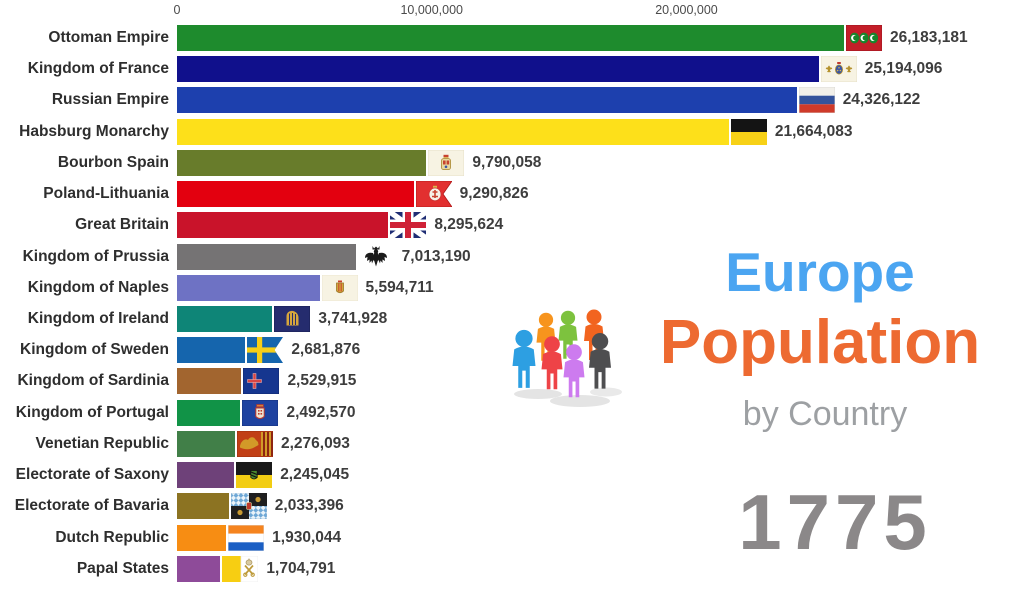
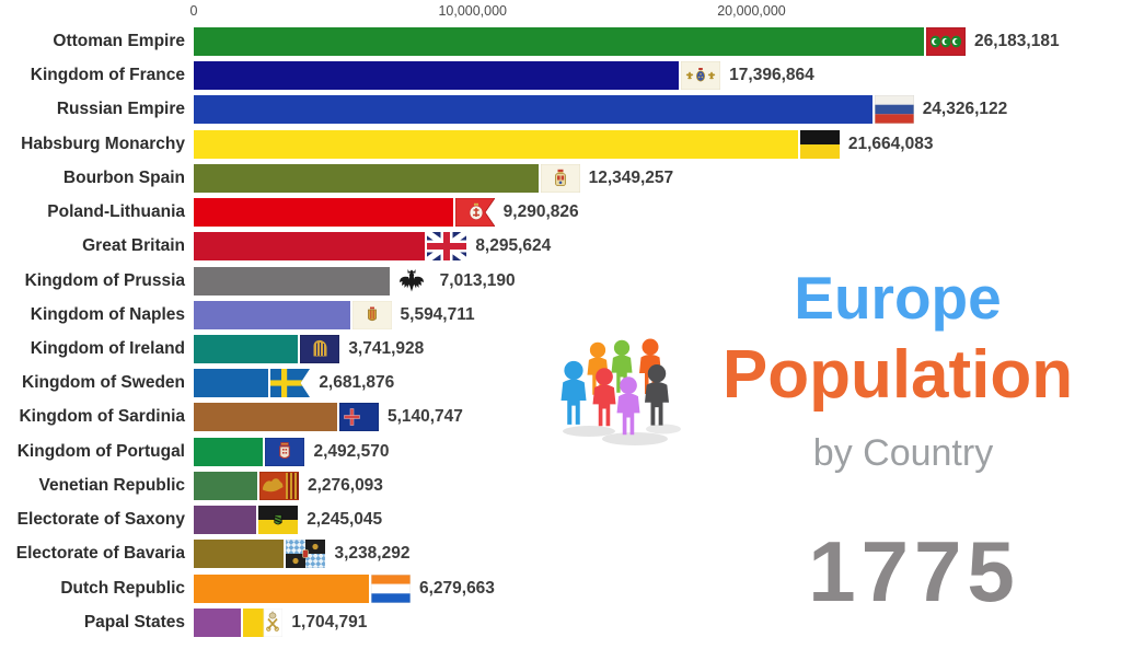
Kingdom of France: 25,194,096 -> 17,396,864
Bourbon Spain: 9,790,058 -> 12,349,257
Kingdom of Sardinia: 2,529,915 -> 5,140,747
Electorate of Bavaria: 2,033,396 -> 3,238,292
Dutch Republic: 1,930,044 -> 6,279,663
